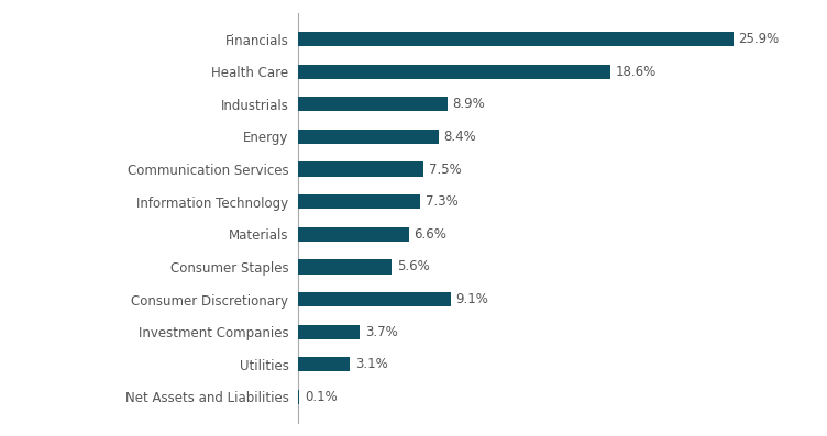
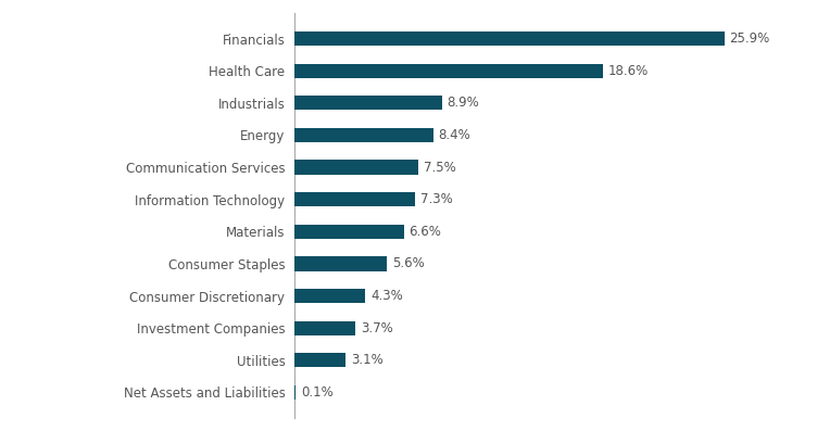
Consumer Discretionary: 9.1% -> 4.3%
